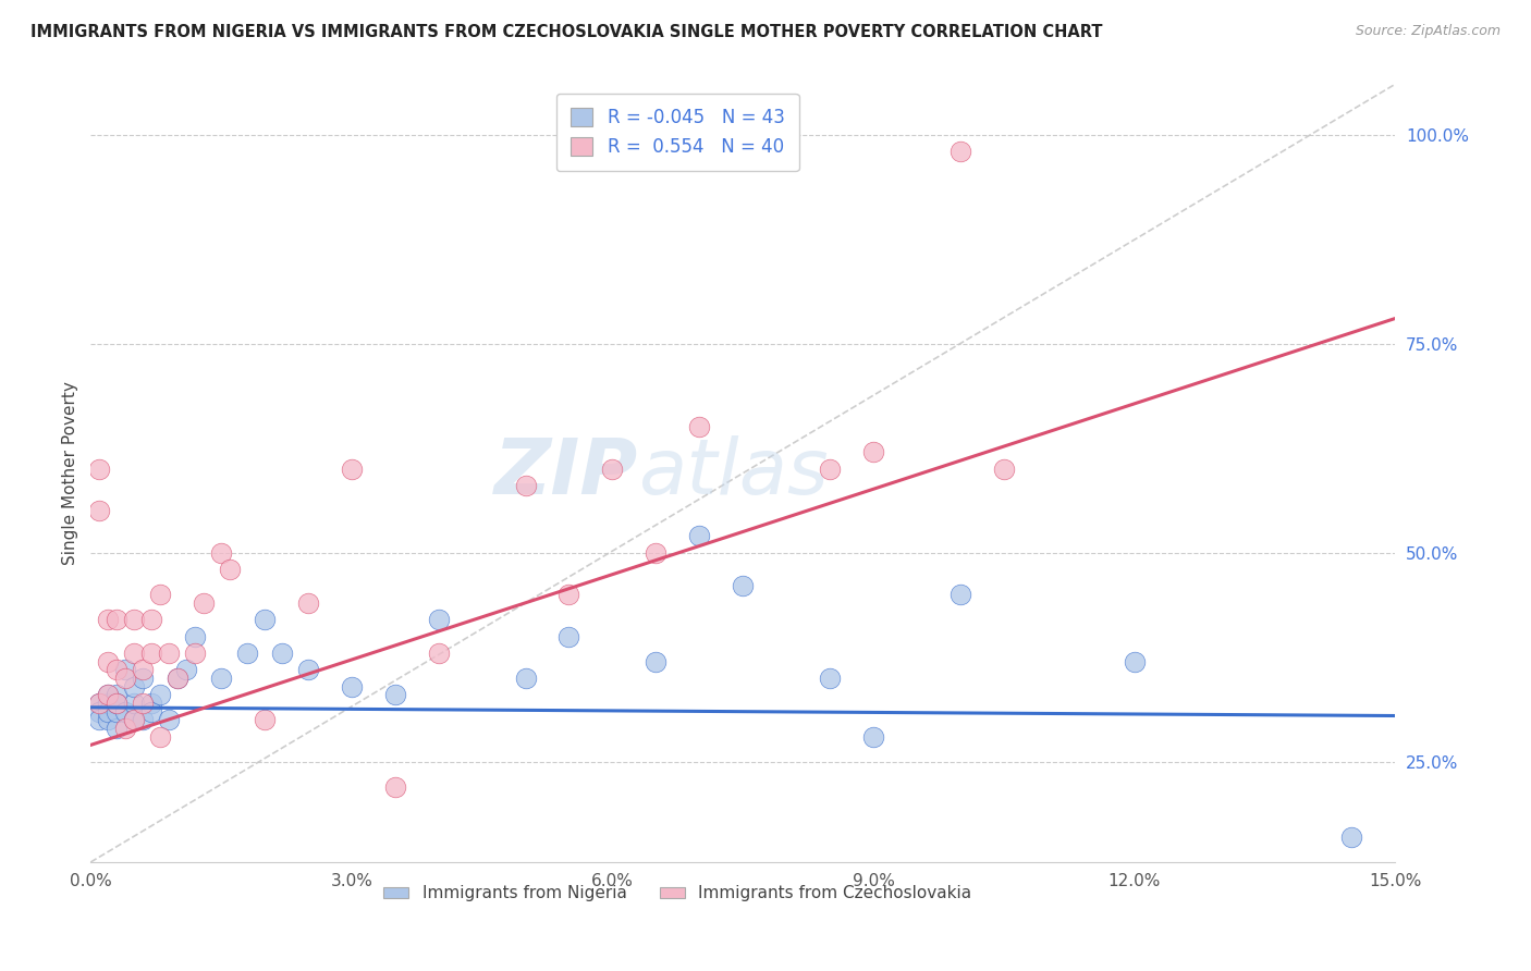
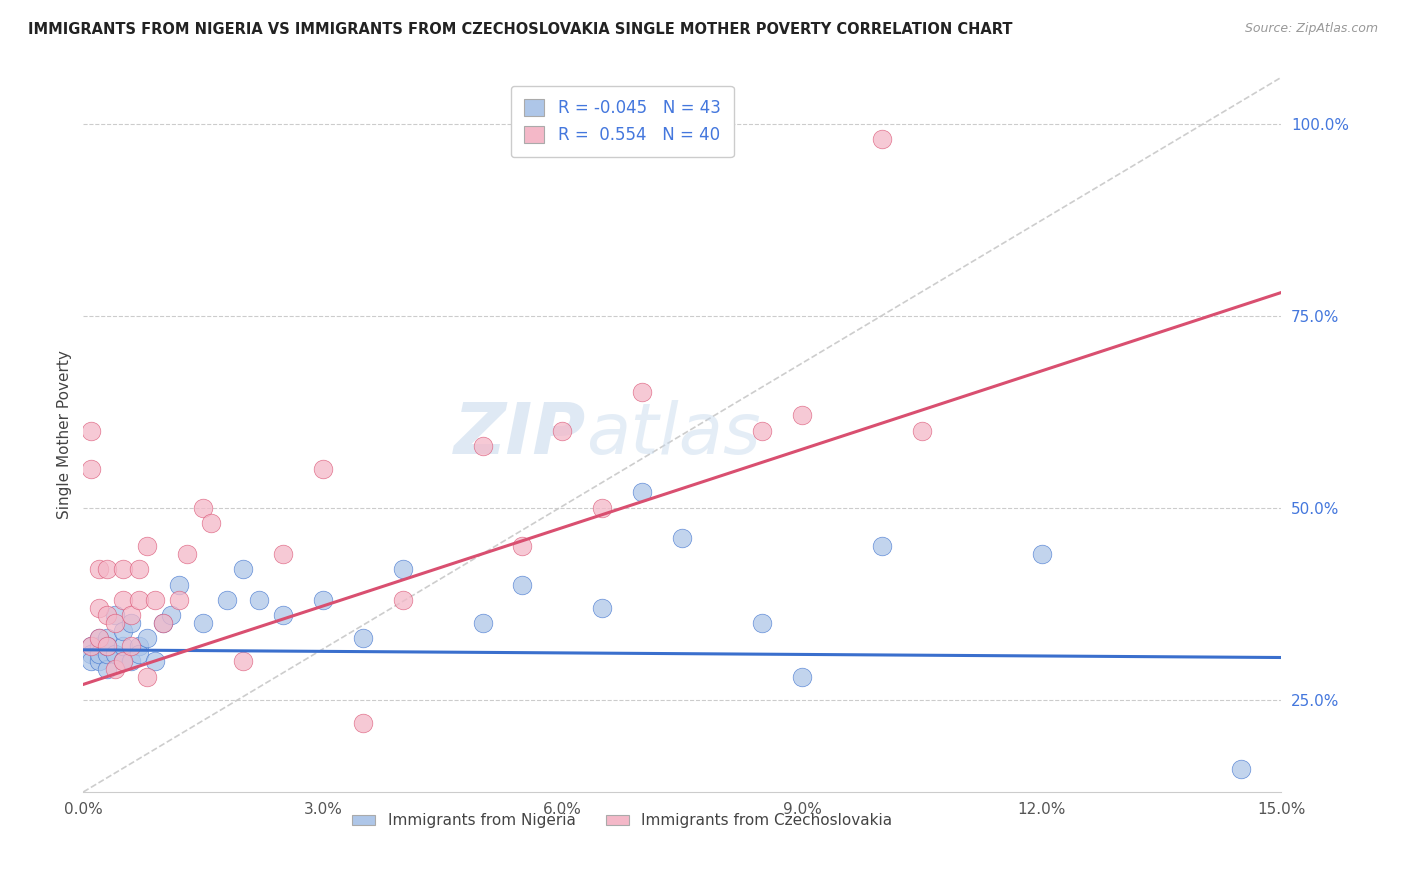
Immigrants from Nigeria/3.0%: 34% -> 38%
Immigrants from Czechoslovakia/3.0%: 60% -> 55%
Immigrants from Nigeria/12.0%: 37% -> 44%
